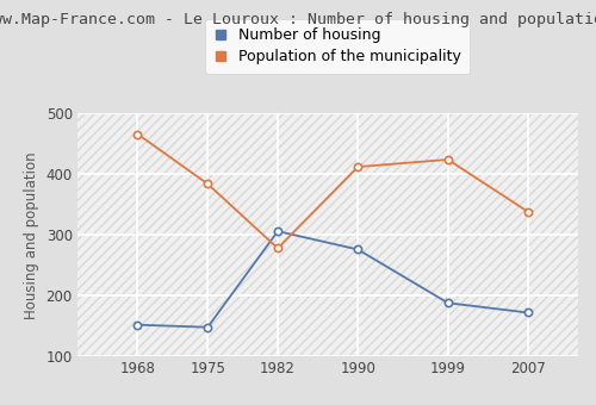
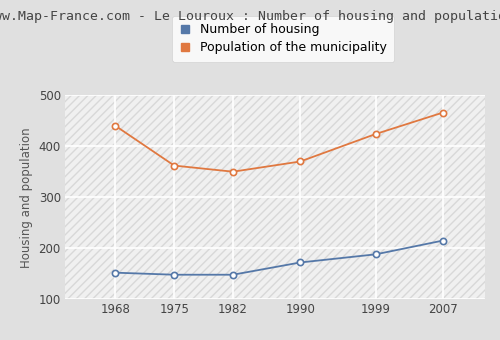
Population of the municipality/1968: 466 -> 440
Population of the municipality/1975: 384 -> 362
Number of housing/1982: 306 -> 148
Population of the municipality/1982: 278 -> 350
Number of housing/1990: 276 -> 172
Population of the municipality/1990: 412 -> 370
Number of housing/2007: 172 -> 215
Population of the municipality/2007: 338 -> 466
